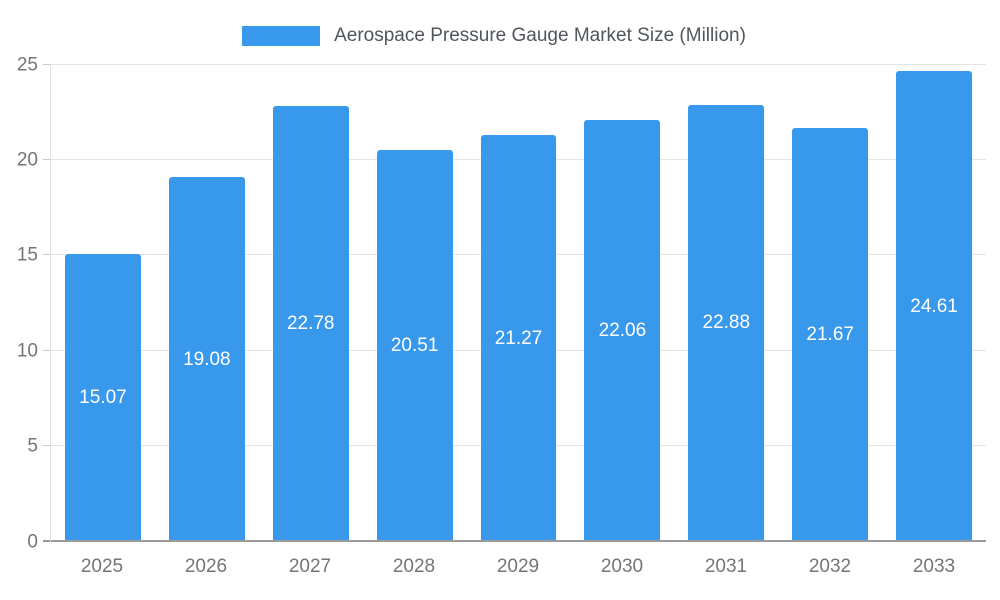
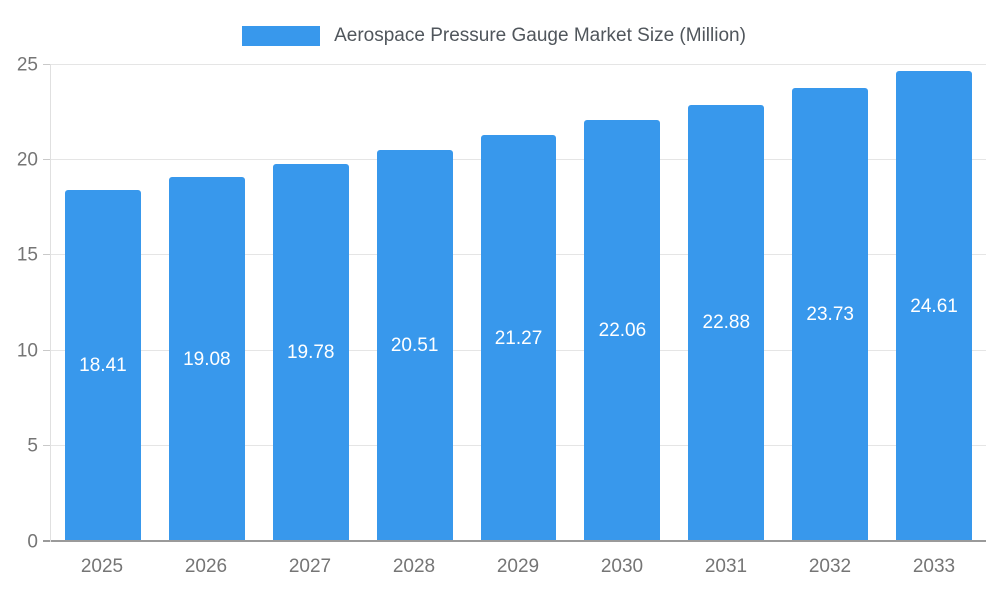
2025: 15.07 -> 18.41
2027: 22.78 -> 19.78
2032: 21.67 -> 23.73
